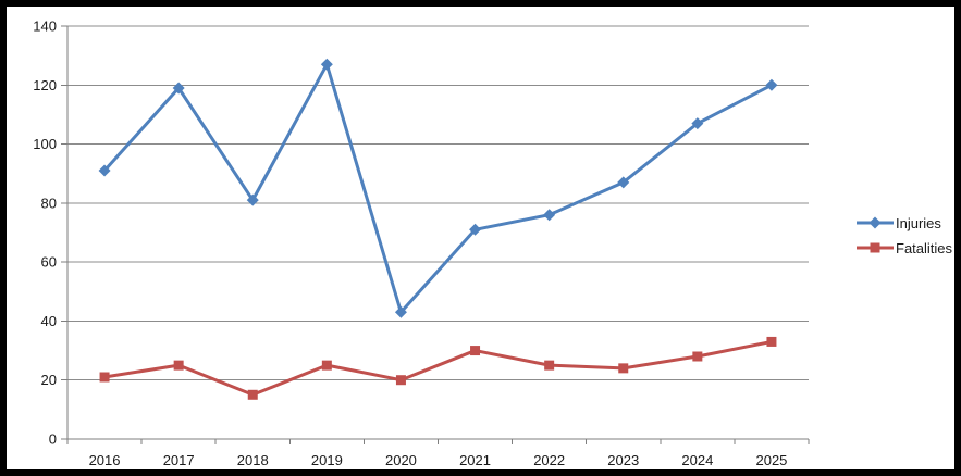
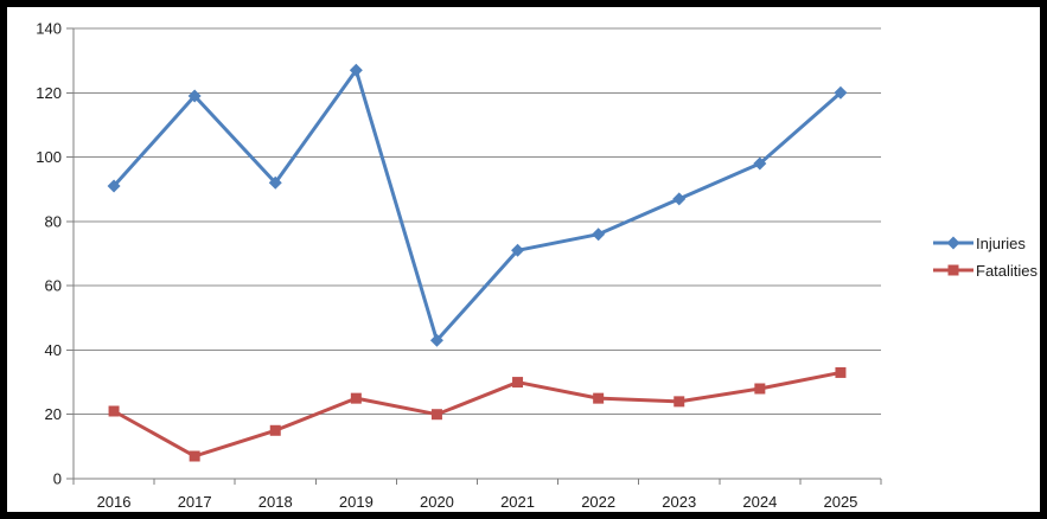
Fatalities/2017: 25 -> 7
Injuries/2018: 81 -> 92
Injuries/2024: 107 -> 98
